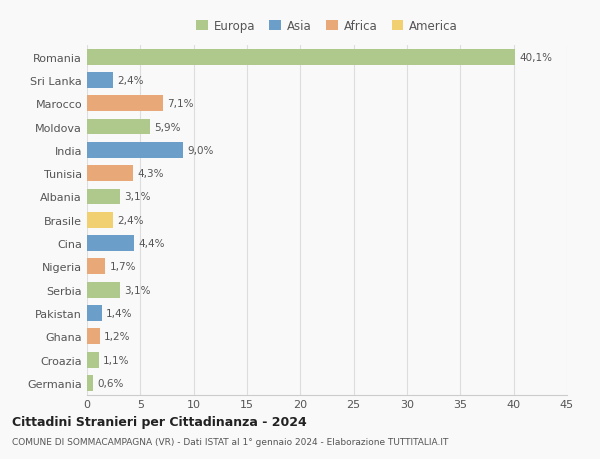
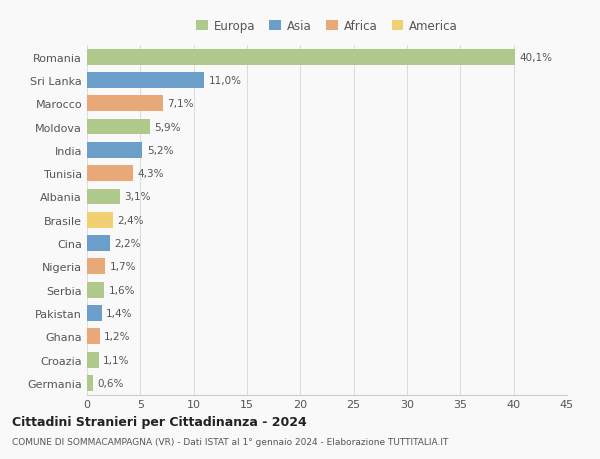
Sri Lanka: 2,4% -> 11,0%
India: 9,0% -> 5,2%
Cina: 4,4% -> 2,2%
Serbia: 3,1% -> 1,6%
